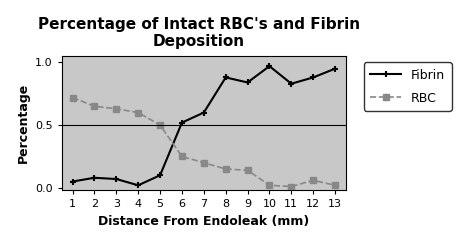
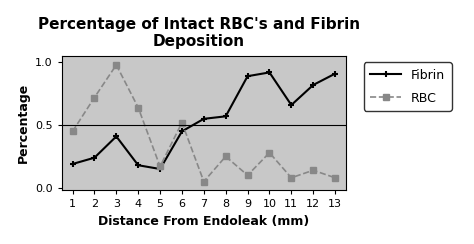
Fibrin/1: 0.05 -> 0.19
RBC/1: 0.72 -> 0.45
Fibrin/2: 0.08 -> 0.24
RBC/2: 0.65 -> 0.72
Fibrin/3: 0.07 -> 0.41
RBC/3: 0.63 -> 0.98
Fibrin/4: 0.02 -> 0.18
RBC/4: 0.60 -> 0.64
Fibrin/5: 0.10 -> 0.15
RBC/5: 0.50 -> 0.17
Fibrin/6: 0.52 -> 0.45
RBC/6: 0.25 -> 0.52
Fibrin/7: 0.60 -> 0.55
RBC/7: 0.20 -> 0.05
Fibrin/8: 0.88 -> 0.57
RBC/8: 0.15 -> 0.25
Fibrin/9: 0.84 -> 0.89
RBC/9: 0.14 -> 0.10
Fibrin/10: 0.97 -> 0.92
RBC/10: 0.02 -> 0.28
Fibrin/11: 0.83 -> 0.66
RBC/11: 0.01 -> 0.08
Fibrin/12: 0.88 -> 0.82
RBC/12: 0.06 -> 0.14
Fibrin/13: 0.95 -> 0.91
RBC/13: 0.02 -> 0.08
